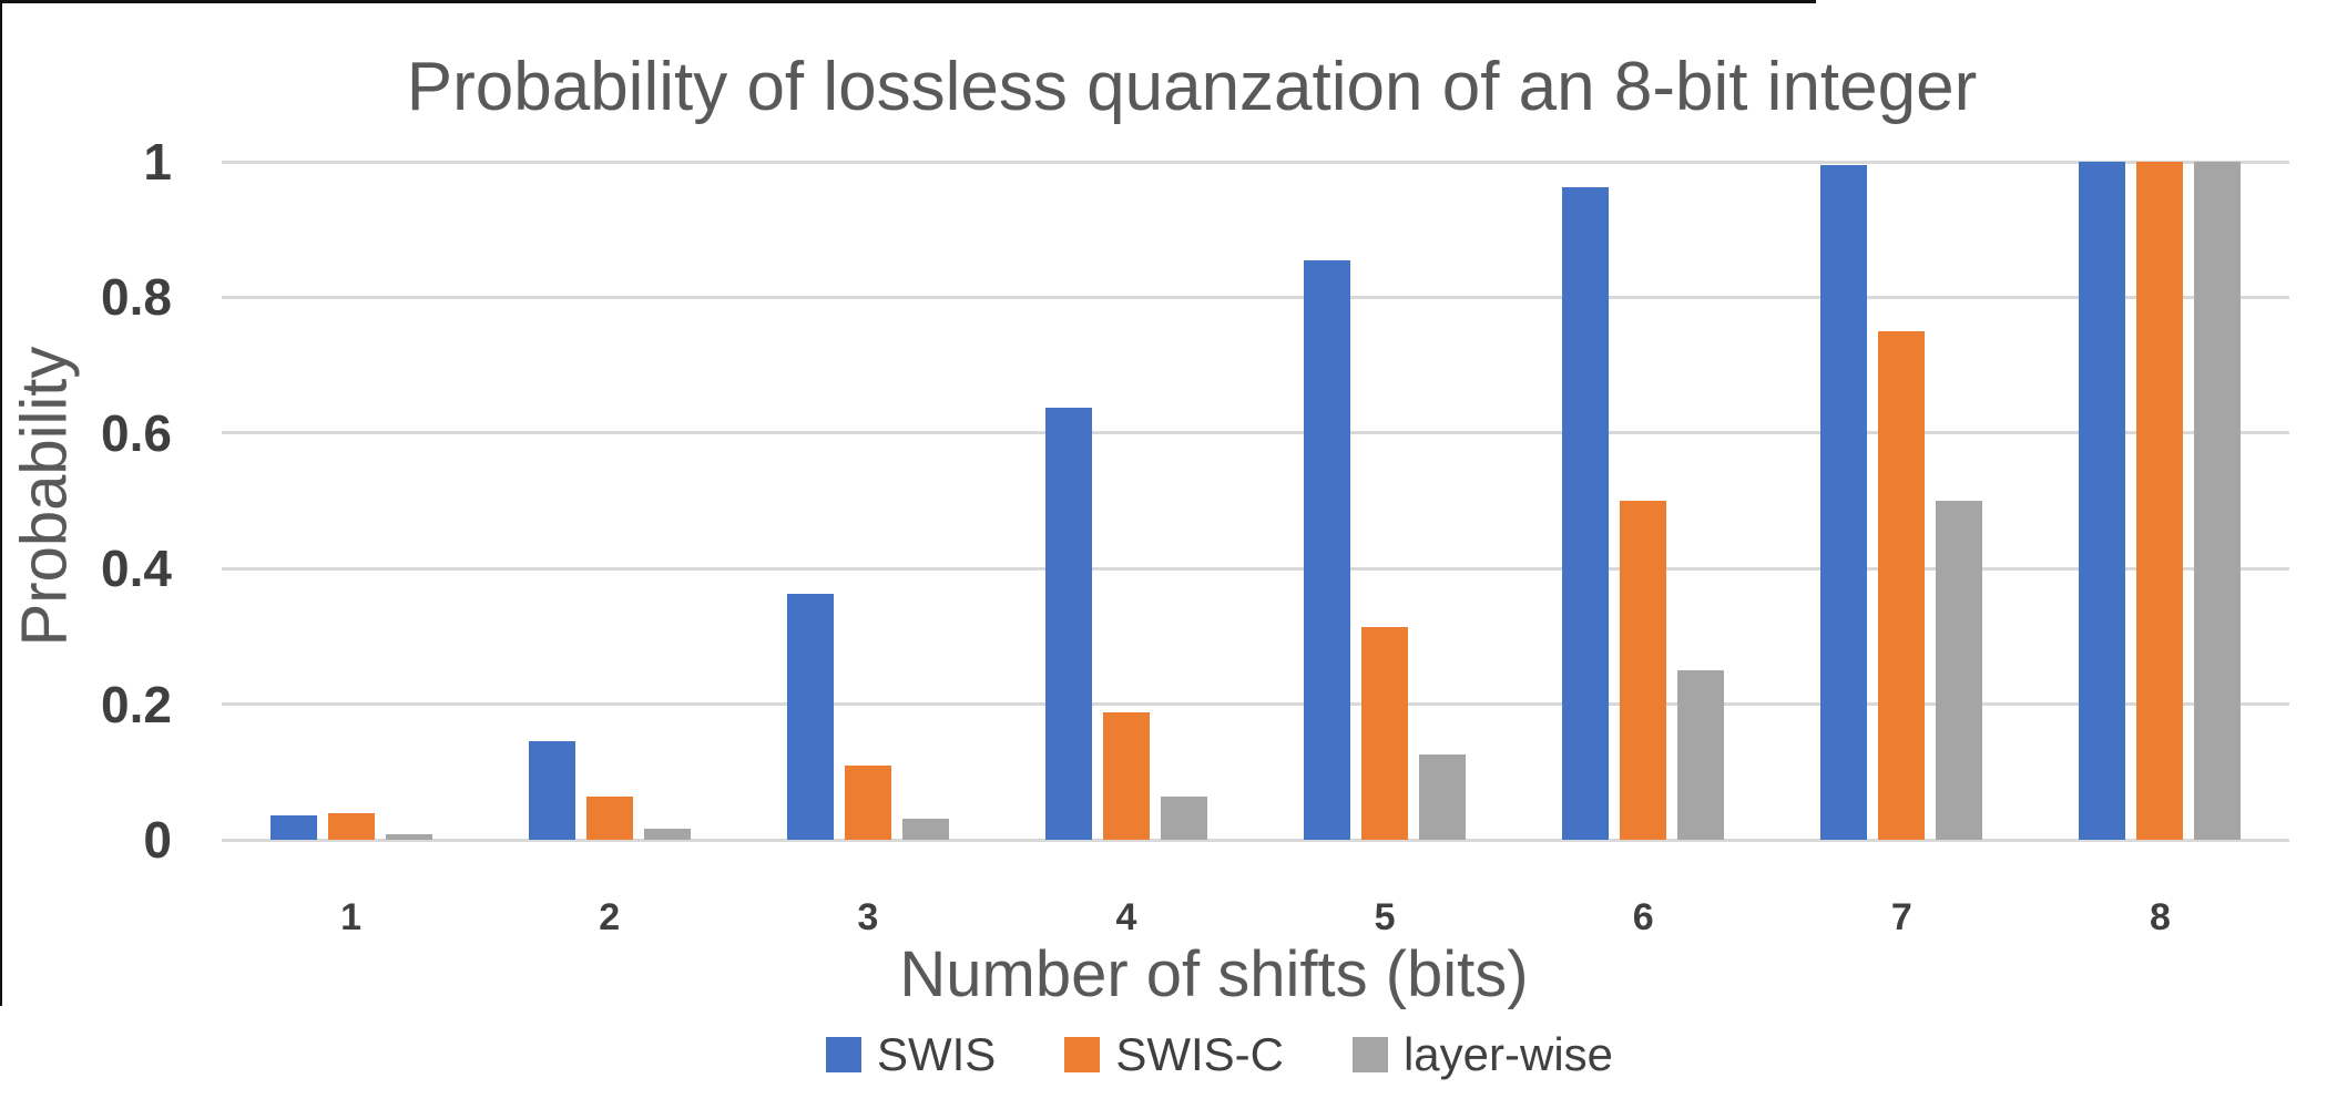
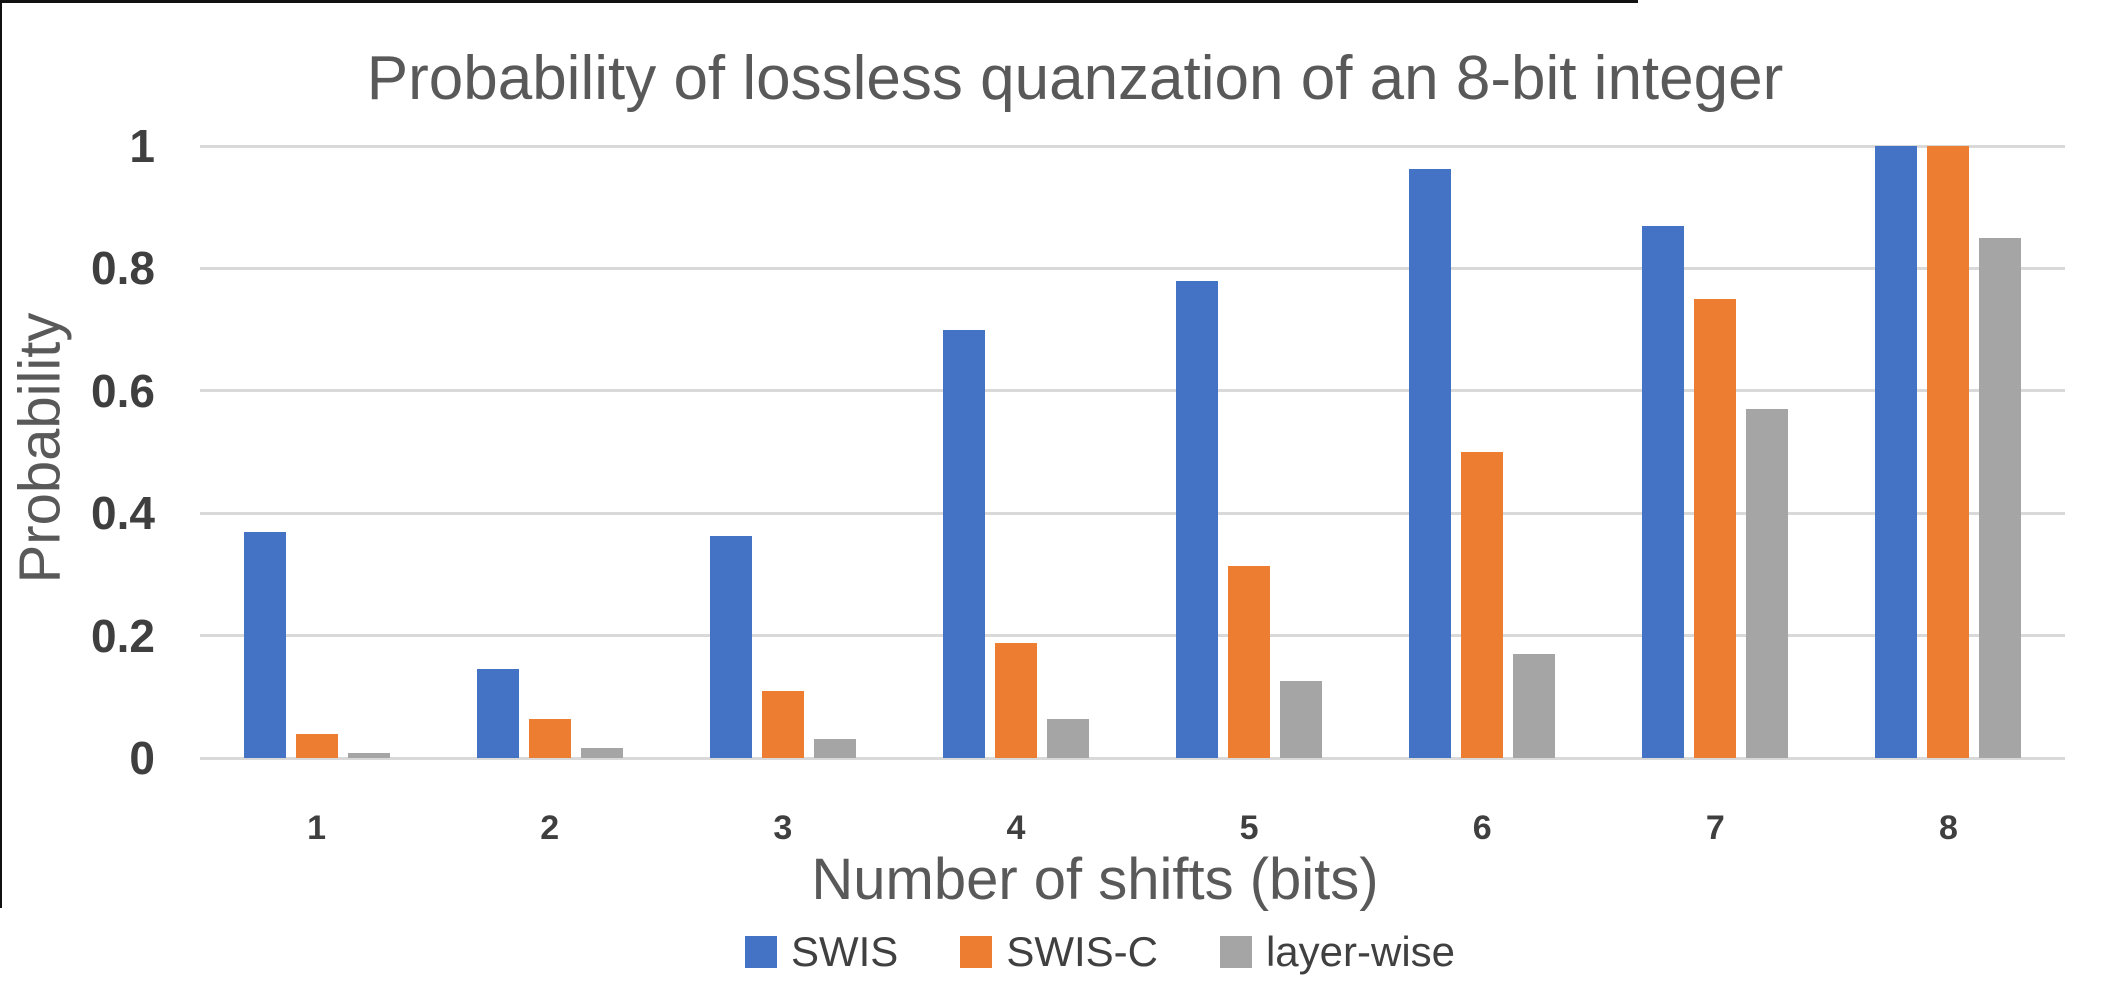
SWIS/1: 0.04 -> 0.37
SWIS/4: 0.64 -> 0.70
SWIS/5: 0.85 -> 0.78
layer-wise/6: 0.25 -> 0.17
SWIS/7: 0.99 -> 0.87
layer-wise/7: 0.50 -> 0.57
layer-wise/8: 1.00 -> 0.85
